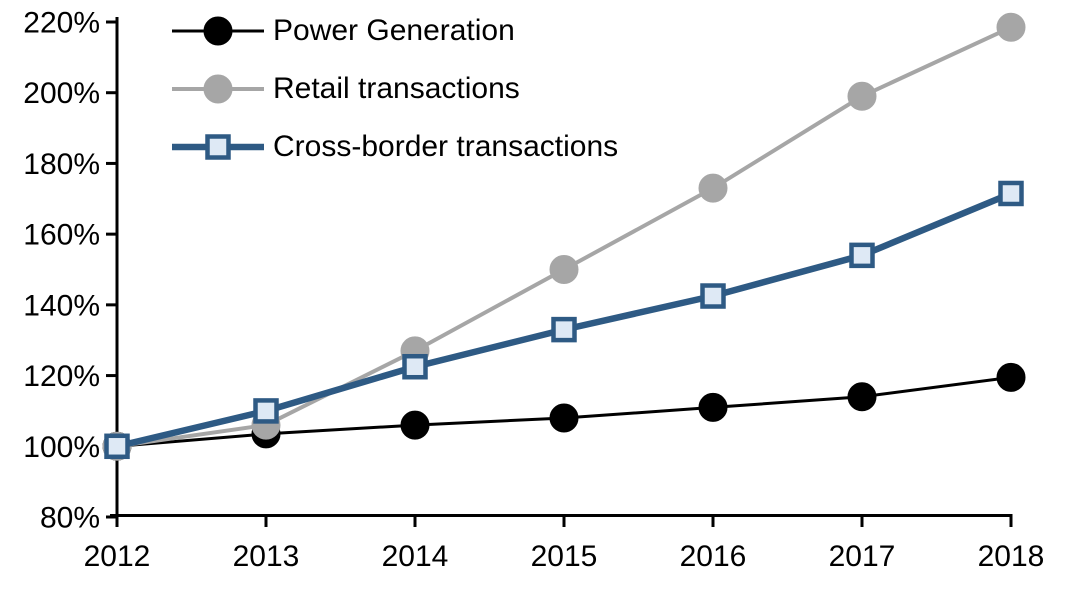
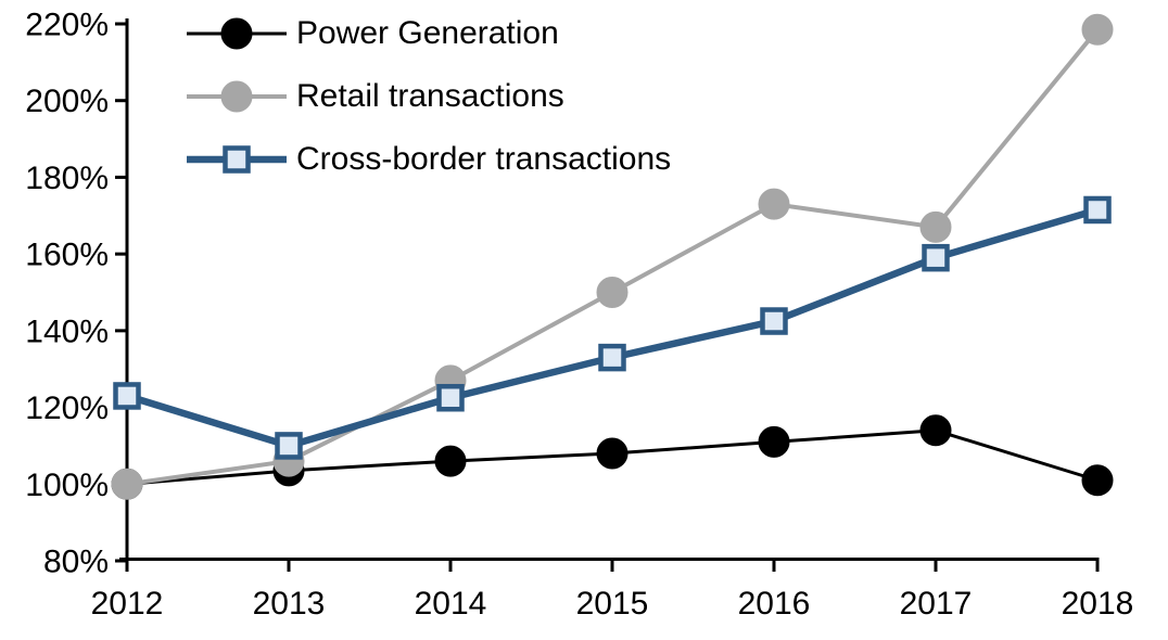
Cross-border transactions/2012: 100% -> 123%
Retail transactions/2017: 199% -> 167%
Cross-border transactions/2017: 154% -> 159%
Power Generation/2018: 120% -> 101%
